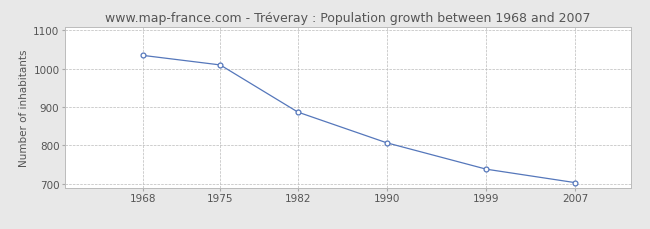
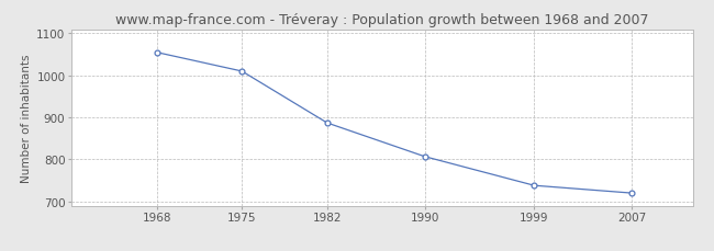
1968: 1035 -> 1055
2007: 703 -> 720
